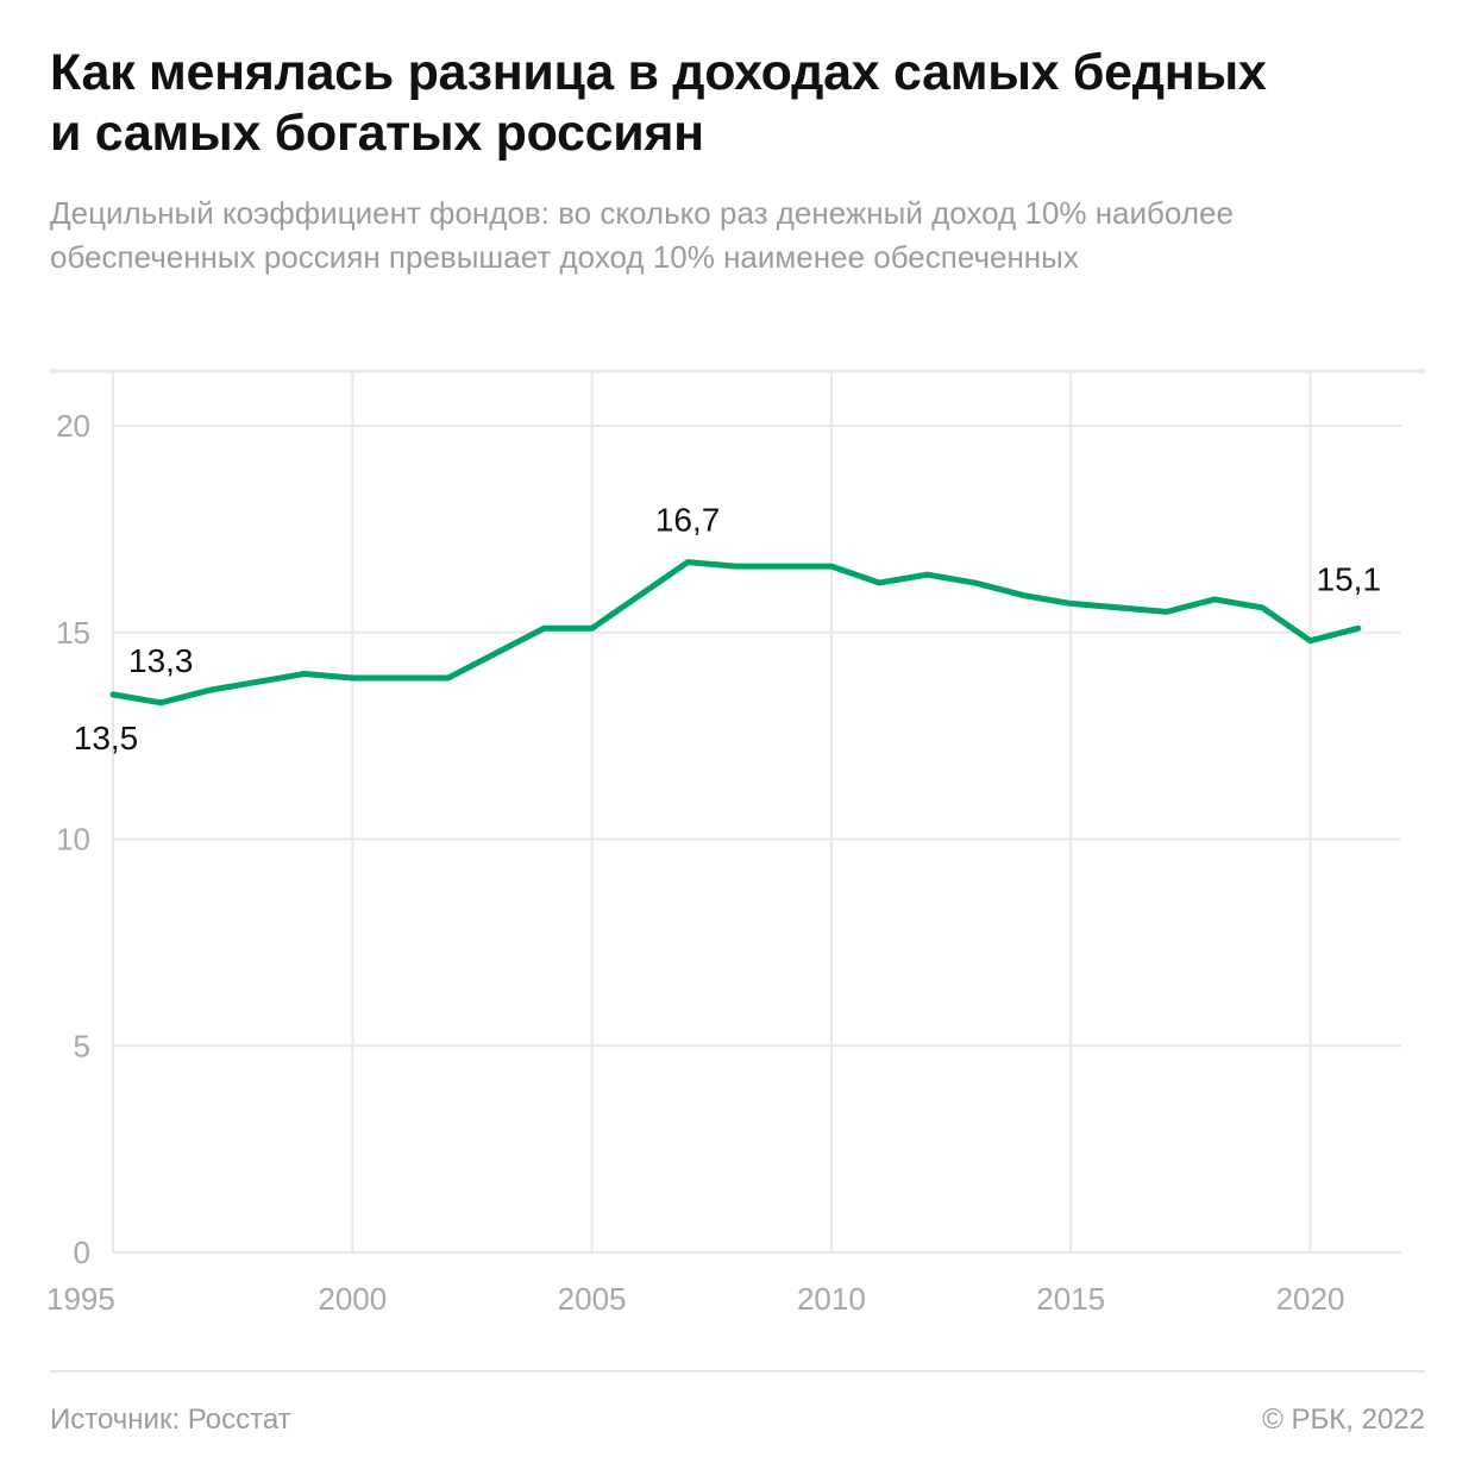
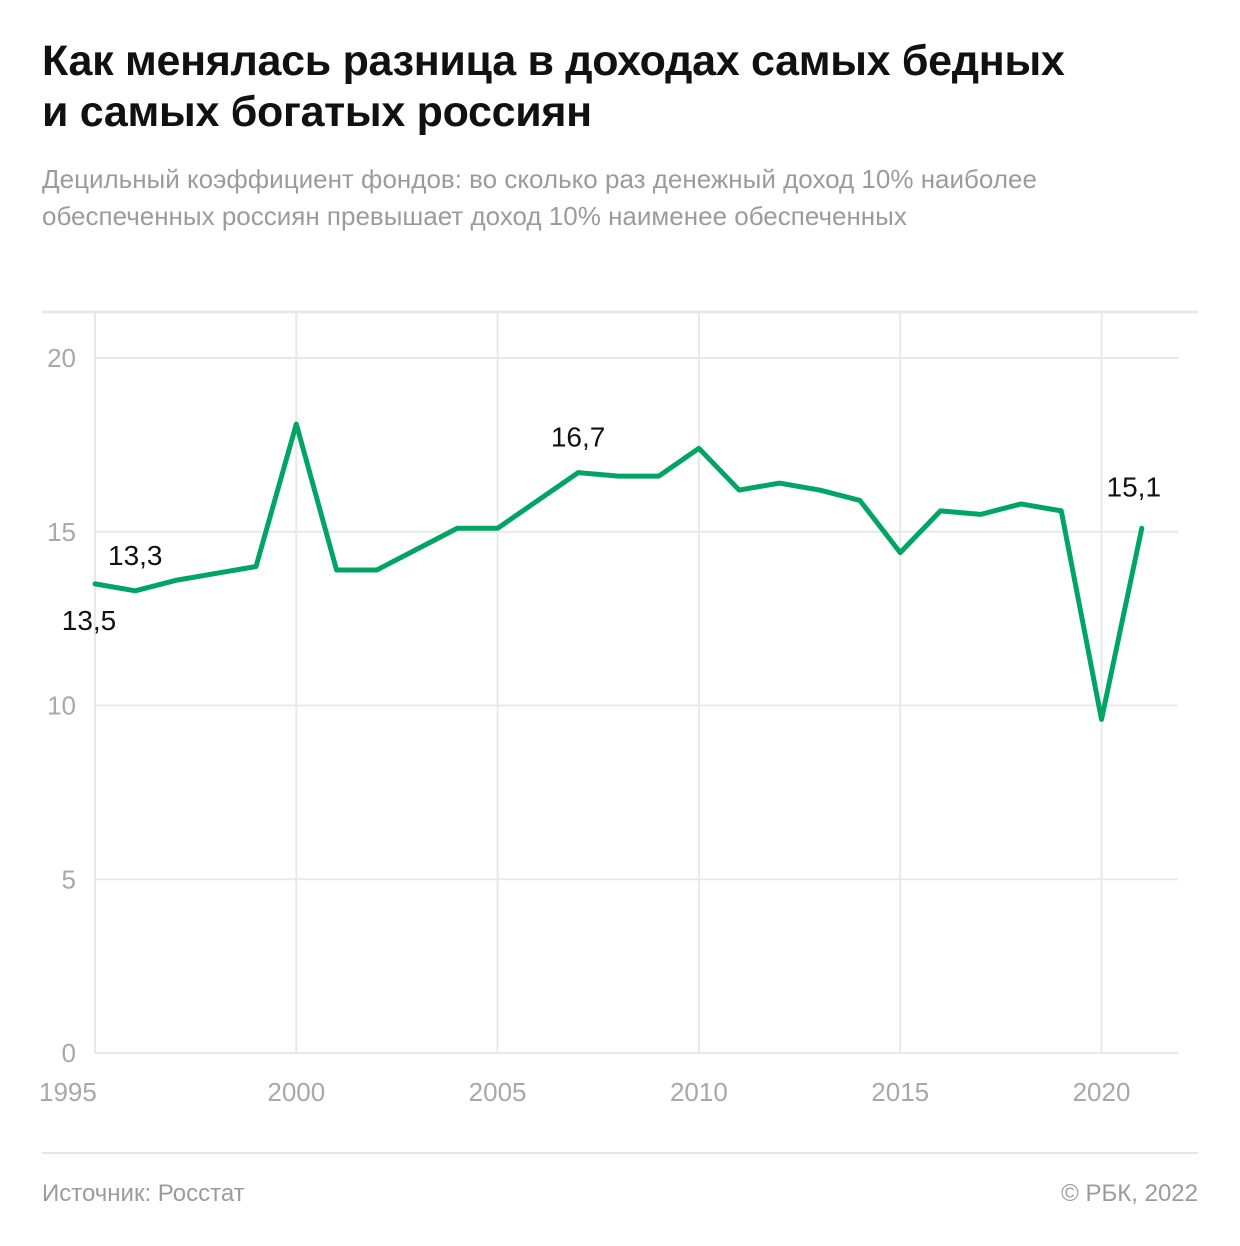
2000: 13.9 -> 18.1
2010: 16.6 -> 17.4
2015: 15.7 -> 14.4
2020: 14.8 -> 9.6
